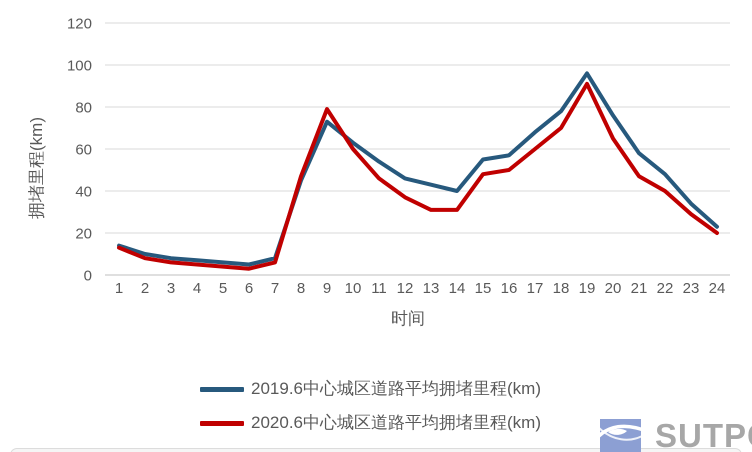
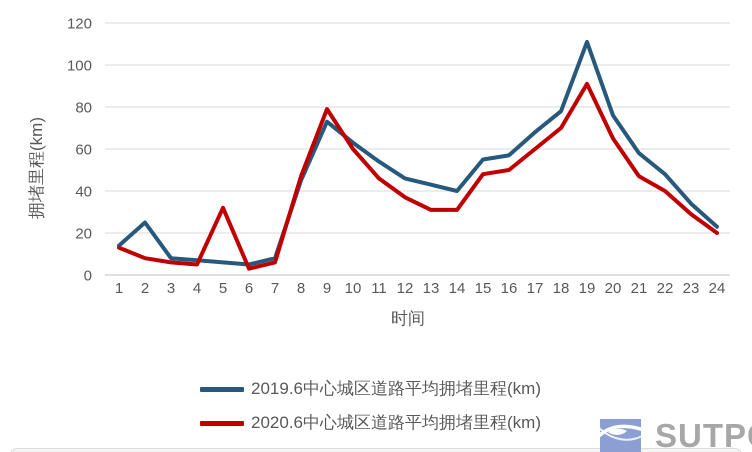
2019.6中心城区道路平均拥堵里程(km)/2: 10 -> 25
2020.6中心城区道路平均拥堵里程(km)/5: 4 -> 32
2019.6中心城区道路平均拥堵里程(km)/19: 96 -> 111
